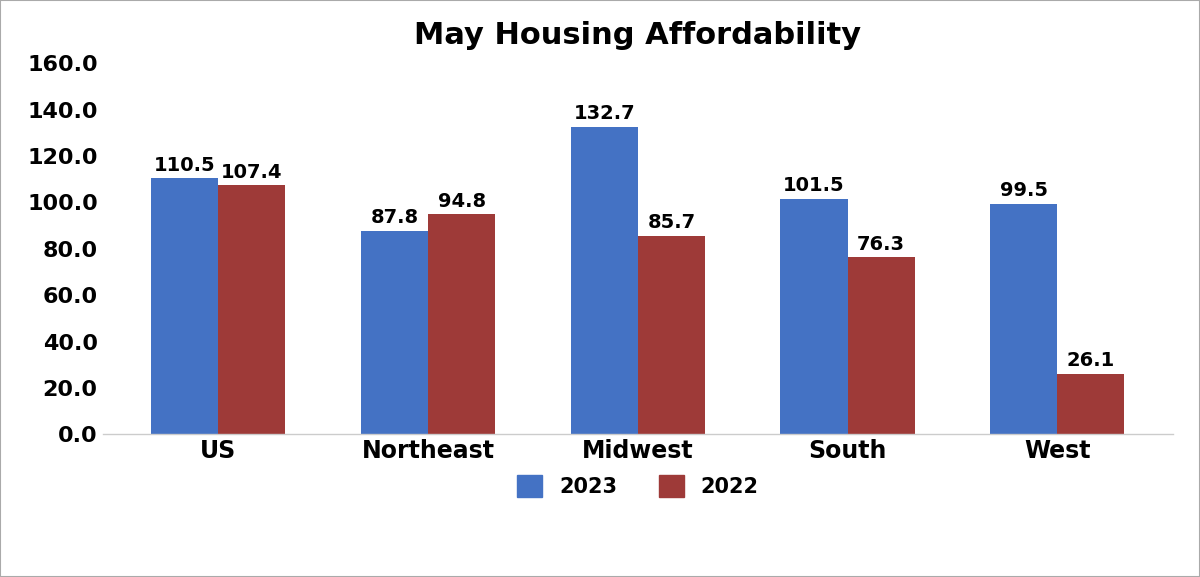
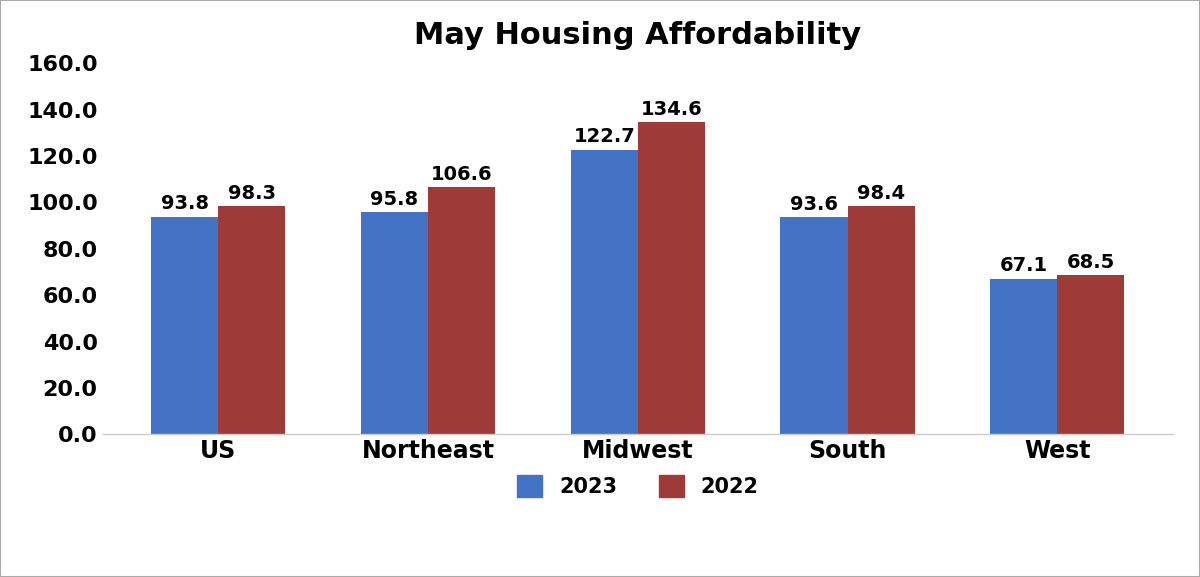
2023/US: 110.5 -> 93.8
2022/US: 107.4 -> 98.3
2023/Northeast: 87.8 -> 95.8
2022/Northeast: 94.8 -> 106.6
2023/Midwest: 132.7 -> 122.7
2022/Midwest: 85.7 -> 134.6
2023/South: 101.5 -> 93.6
2022/South: 76.3 -> 98.4
2023/West: 99.5 -> 67.1
2022/West: 26.1 -> 68.5
